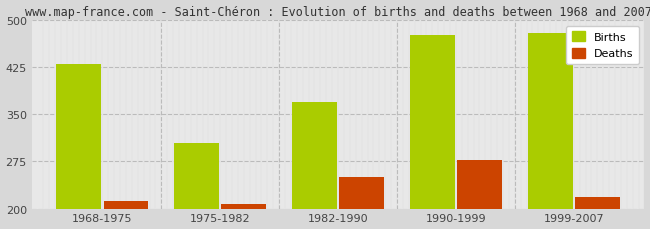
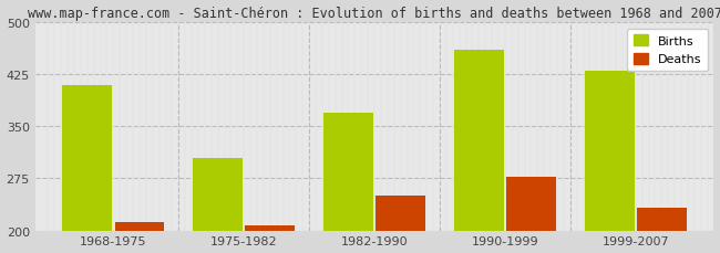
Births/1968-1975: 430 -> 410
Births/1990-1999: 476 -> 460
Births/1999-2007: 480 -> 430
Deaths/1999-2007: 218 -> 232
